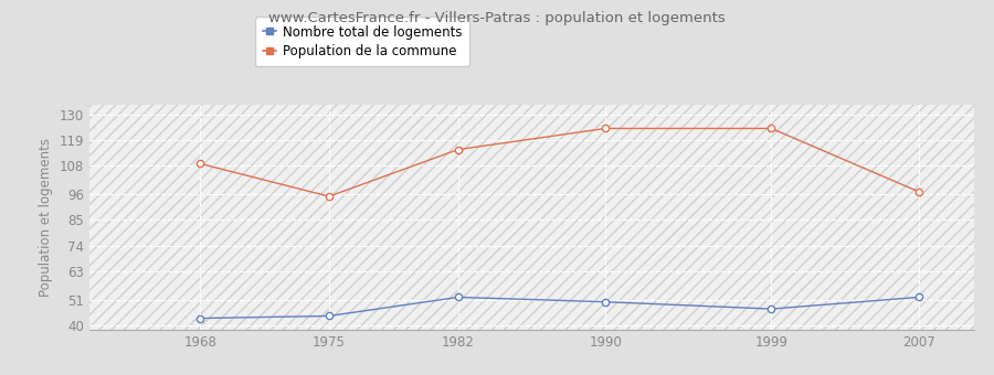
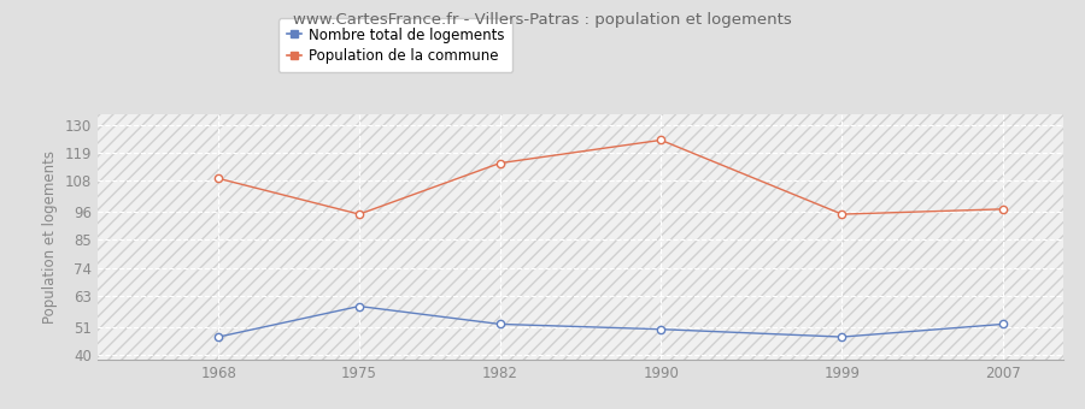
Nombre total de logements/1968: 43 -> 47
Nombre total de logements/1975: 44 -> 59
Population de la commune/1999: 124 -> 95
